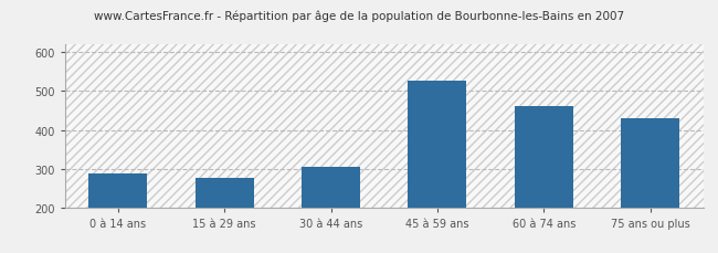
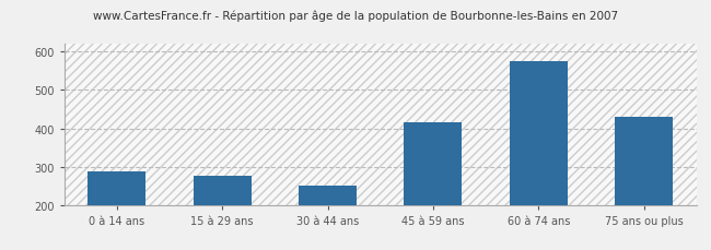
30 à 44 ans: 304 -> 250
45 à 59 ans: 527 -> 415
60 à 74 ans: 460 -> 575
